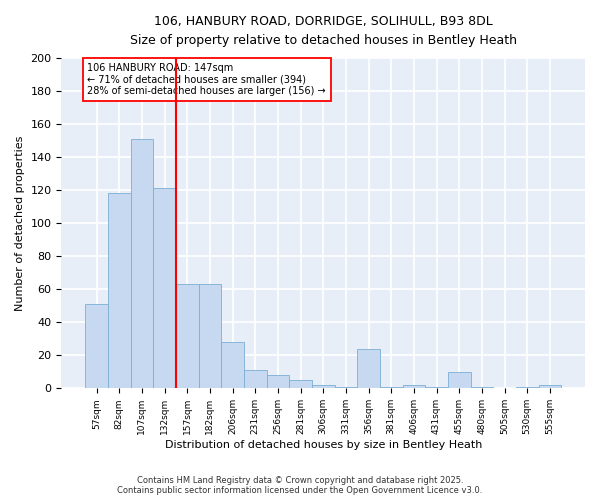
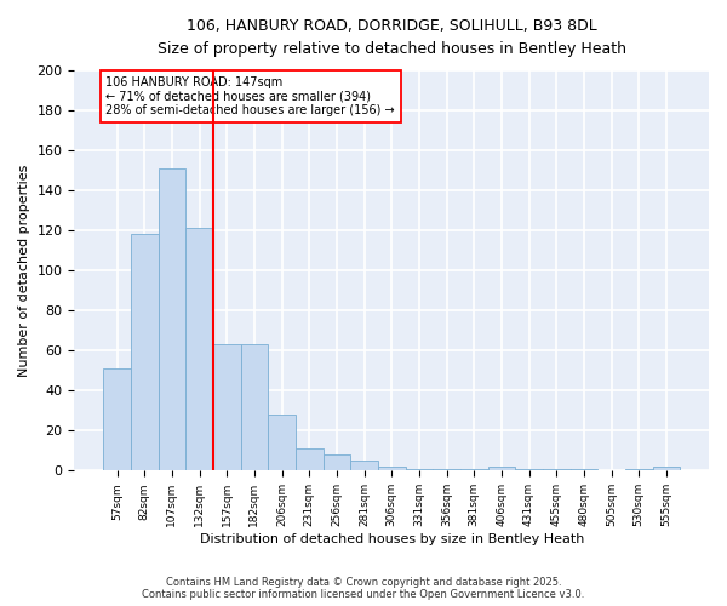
356sqm: 24 -> 1
455sqm: 10 -> 1
